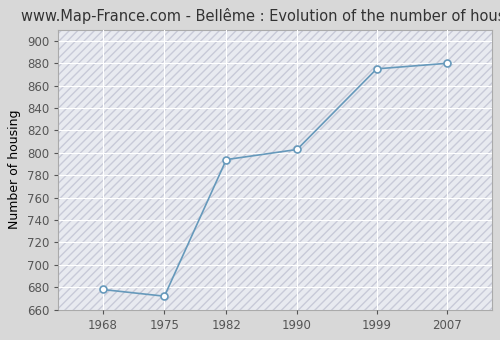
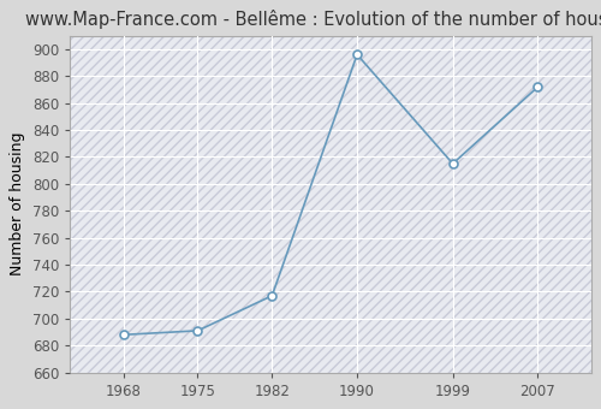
1968: 678 -> 688
1975: 672 -> 691
1982: 794 -> 717
1990: 803 -> 896
1999: 875 -> 815
2007: 880 -> 872
